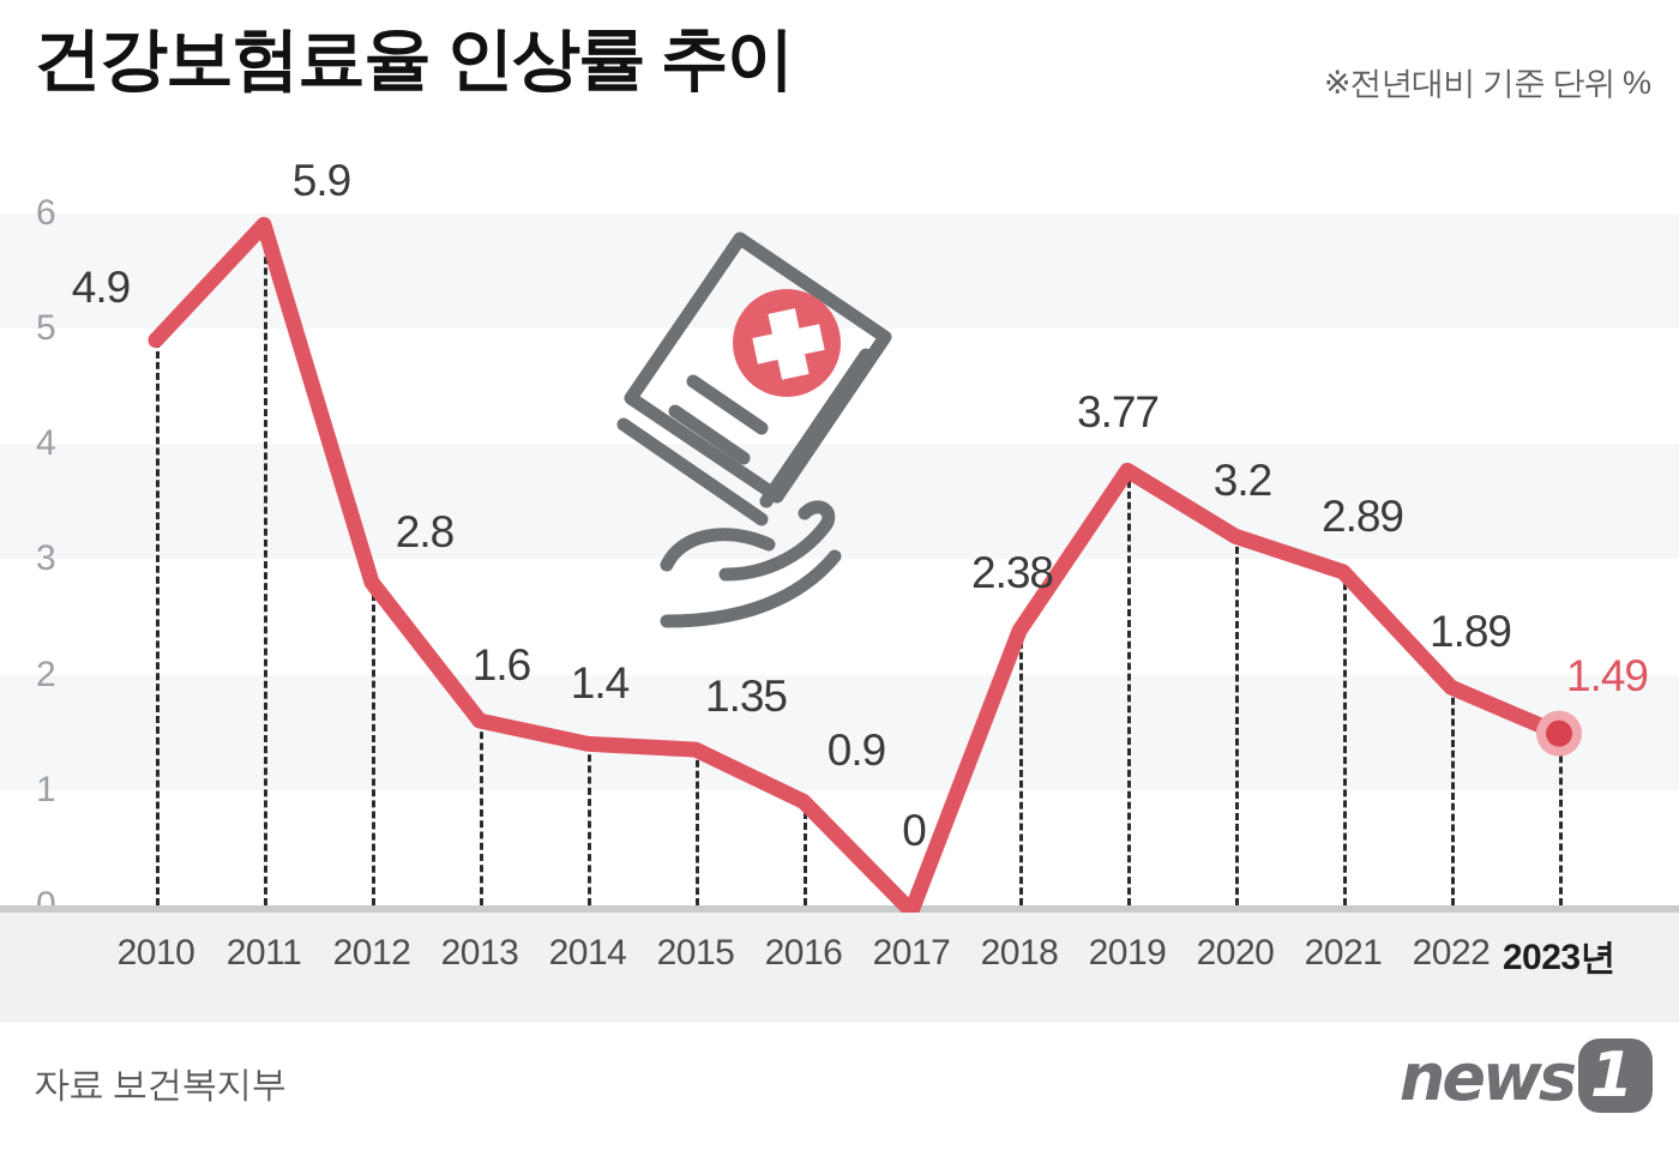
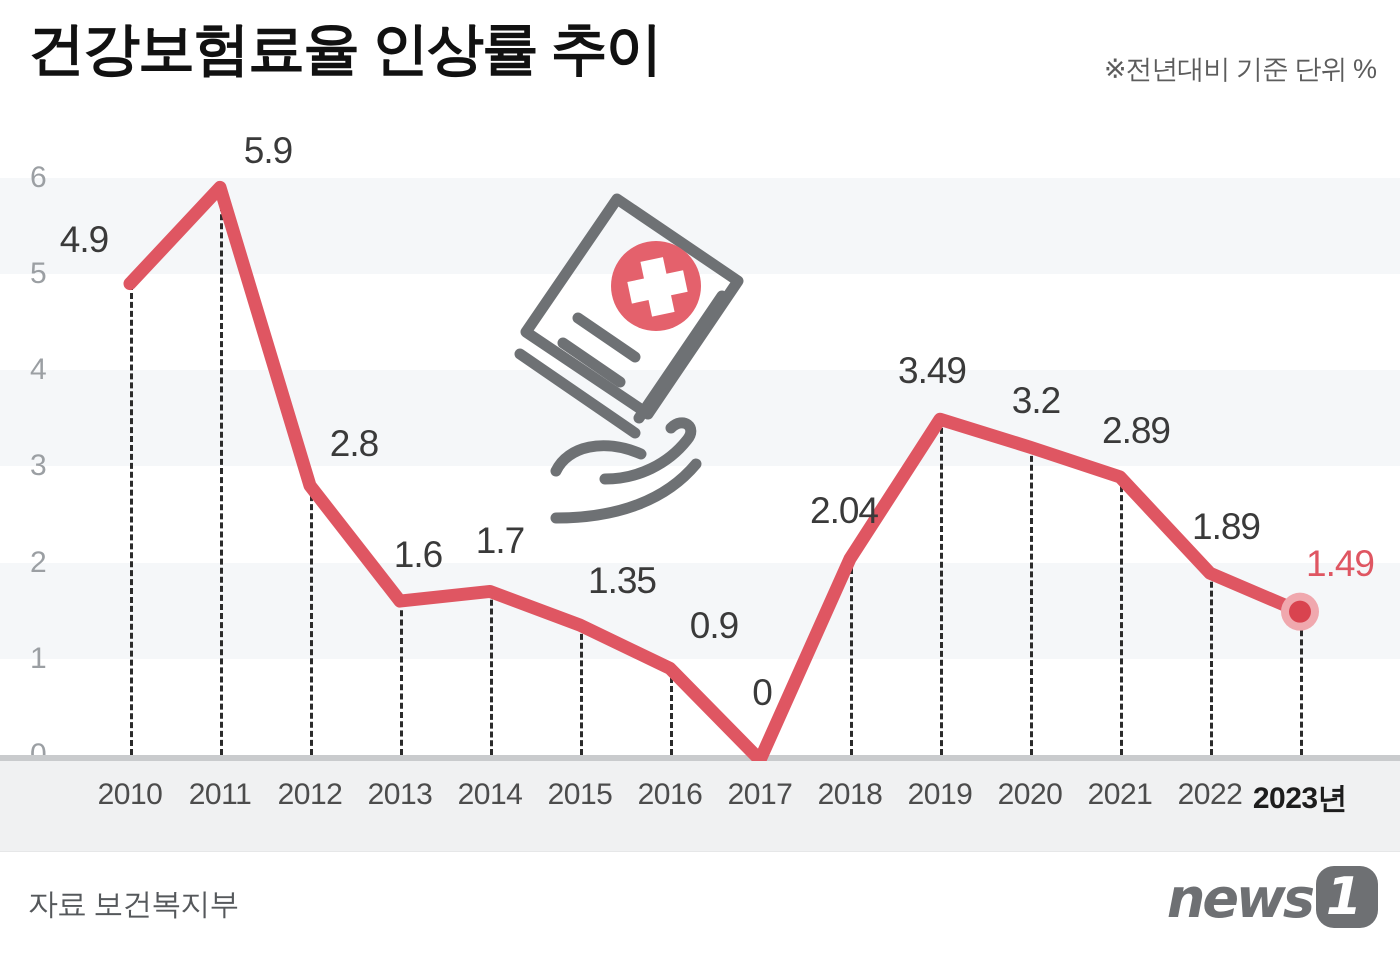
2014: 1.4 -> 1.7
2018: 2.38 -> 2.04
2019: 3.77 -> 3.49
